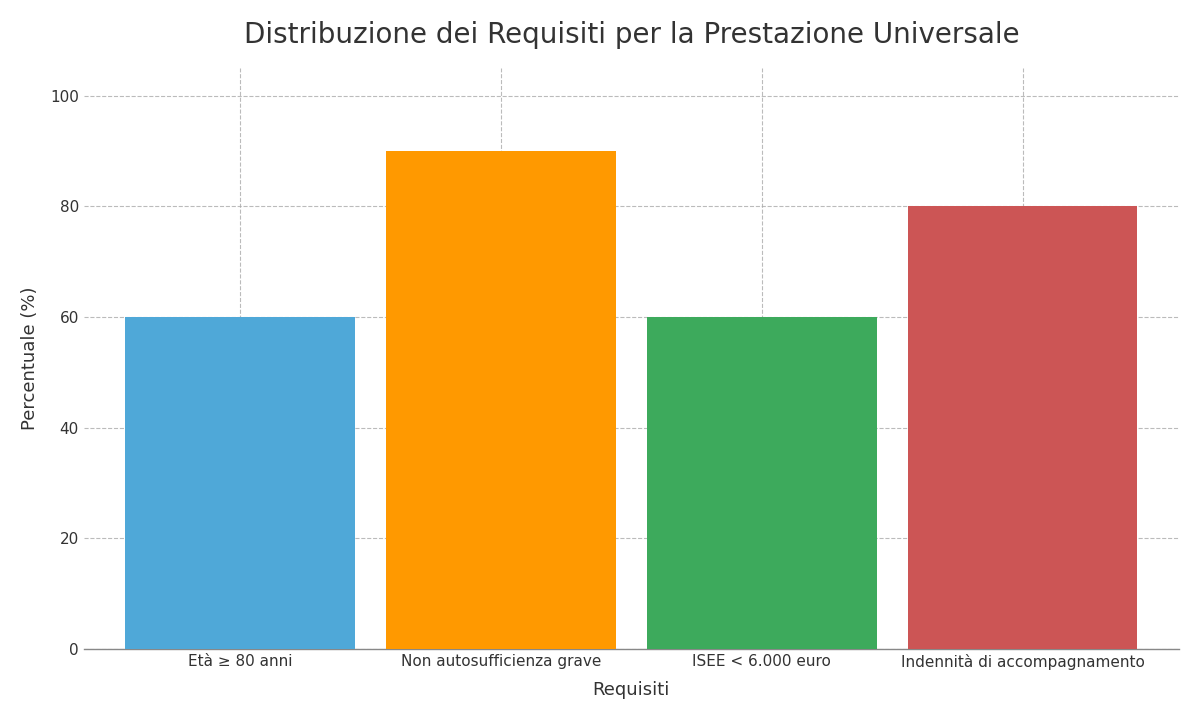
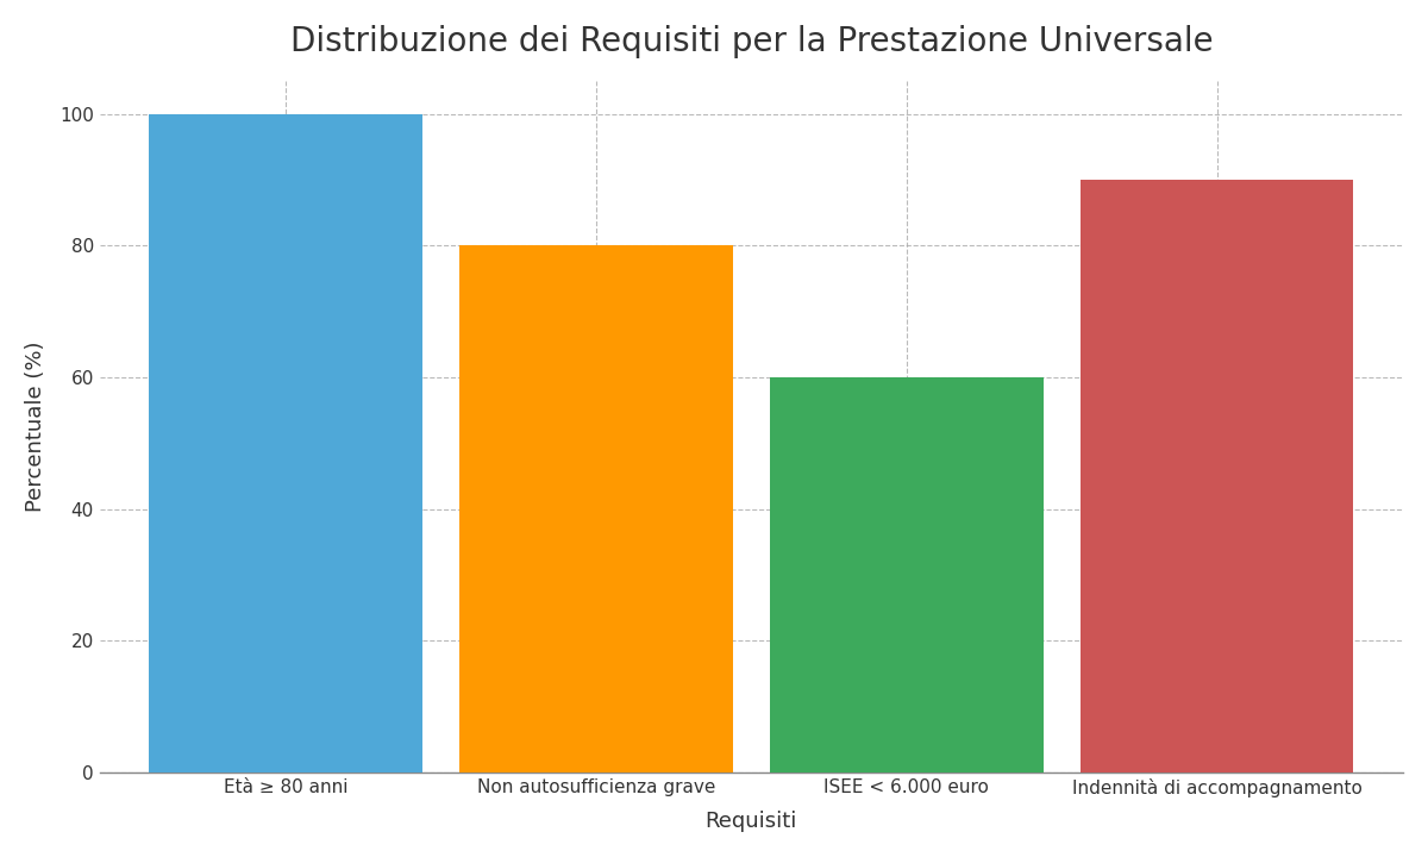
Età ≥ 80 anni: 60 -> 100
Non autosufficienza grave: 90 -> 80
Indennità di accompagnamento: 80 -> 90
